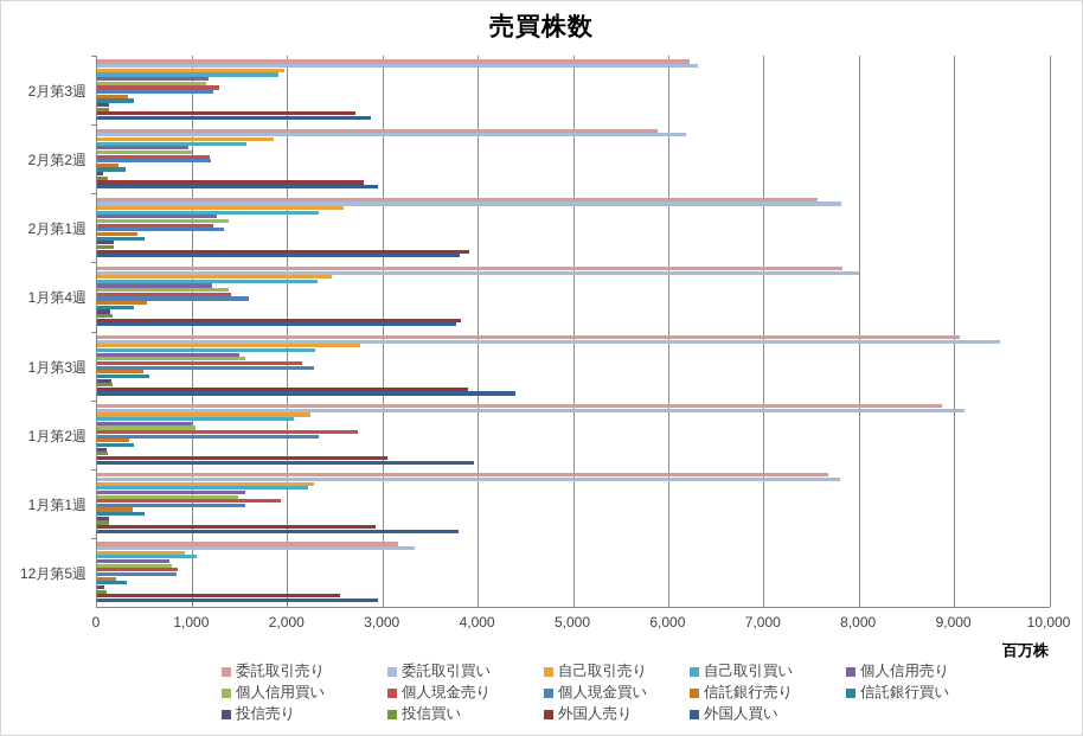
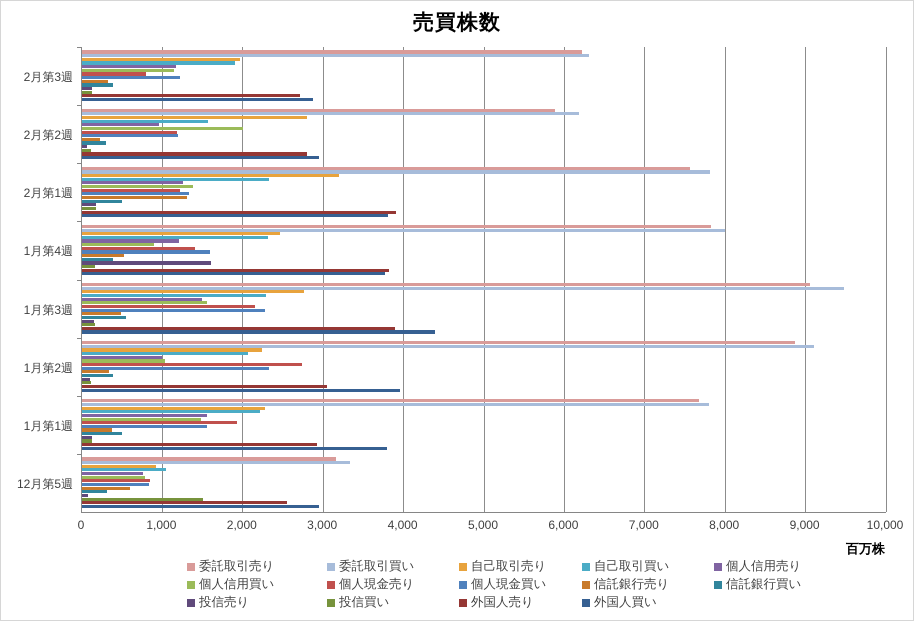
個人現金売り/2月第3週: 1300 -> 800
自己取引売り/2月第2週: 1800 -> 2800
個人信用買い/2月第2週: 1000 -> 2000
自己取引売り/2月第1週: 2600 -> 3200
信託銀行売り/2月第1週: 400 -> 1300
個人信用買い/1月第4週: 1400 -> 900
投信売り/1月第4週: 100 -> 1600
信託銀行売り/12月第5週: 200 -> 600
投信買い/12月第5週: 100 -> 1500
